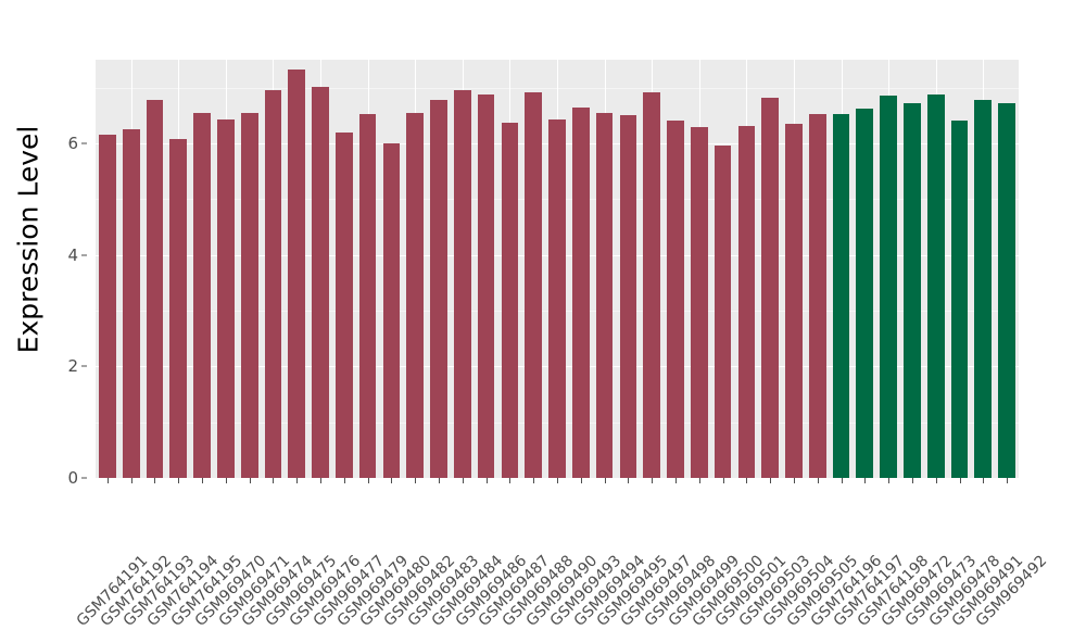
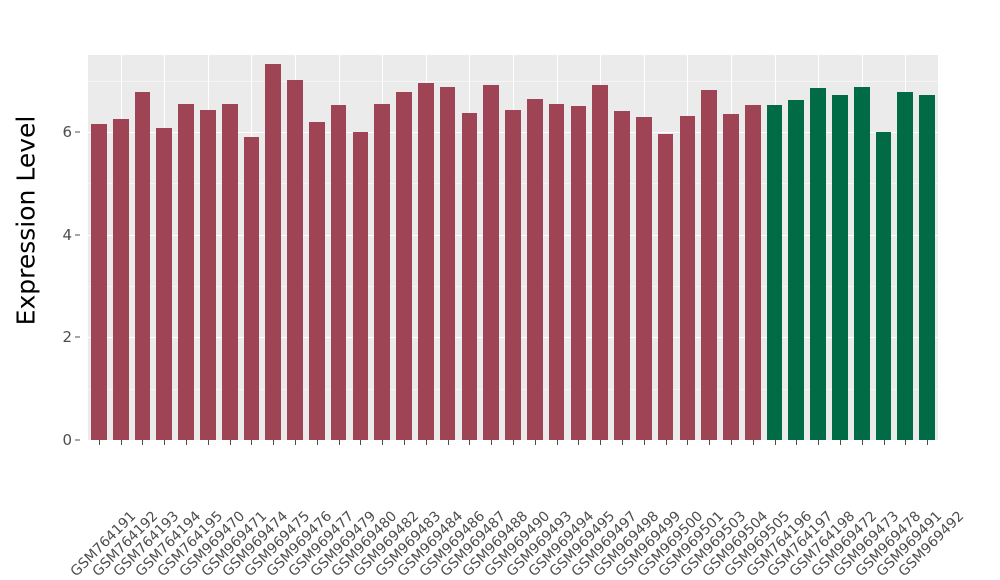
GSM969474: 7.0 -> 5.9
GSM969478: 6.4 -> 6.0
